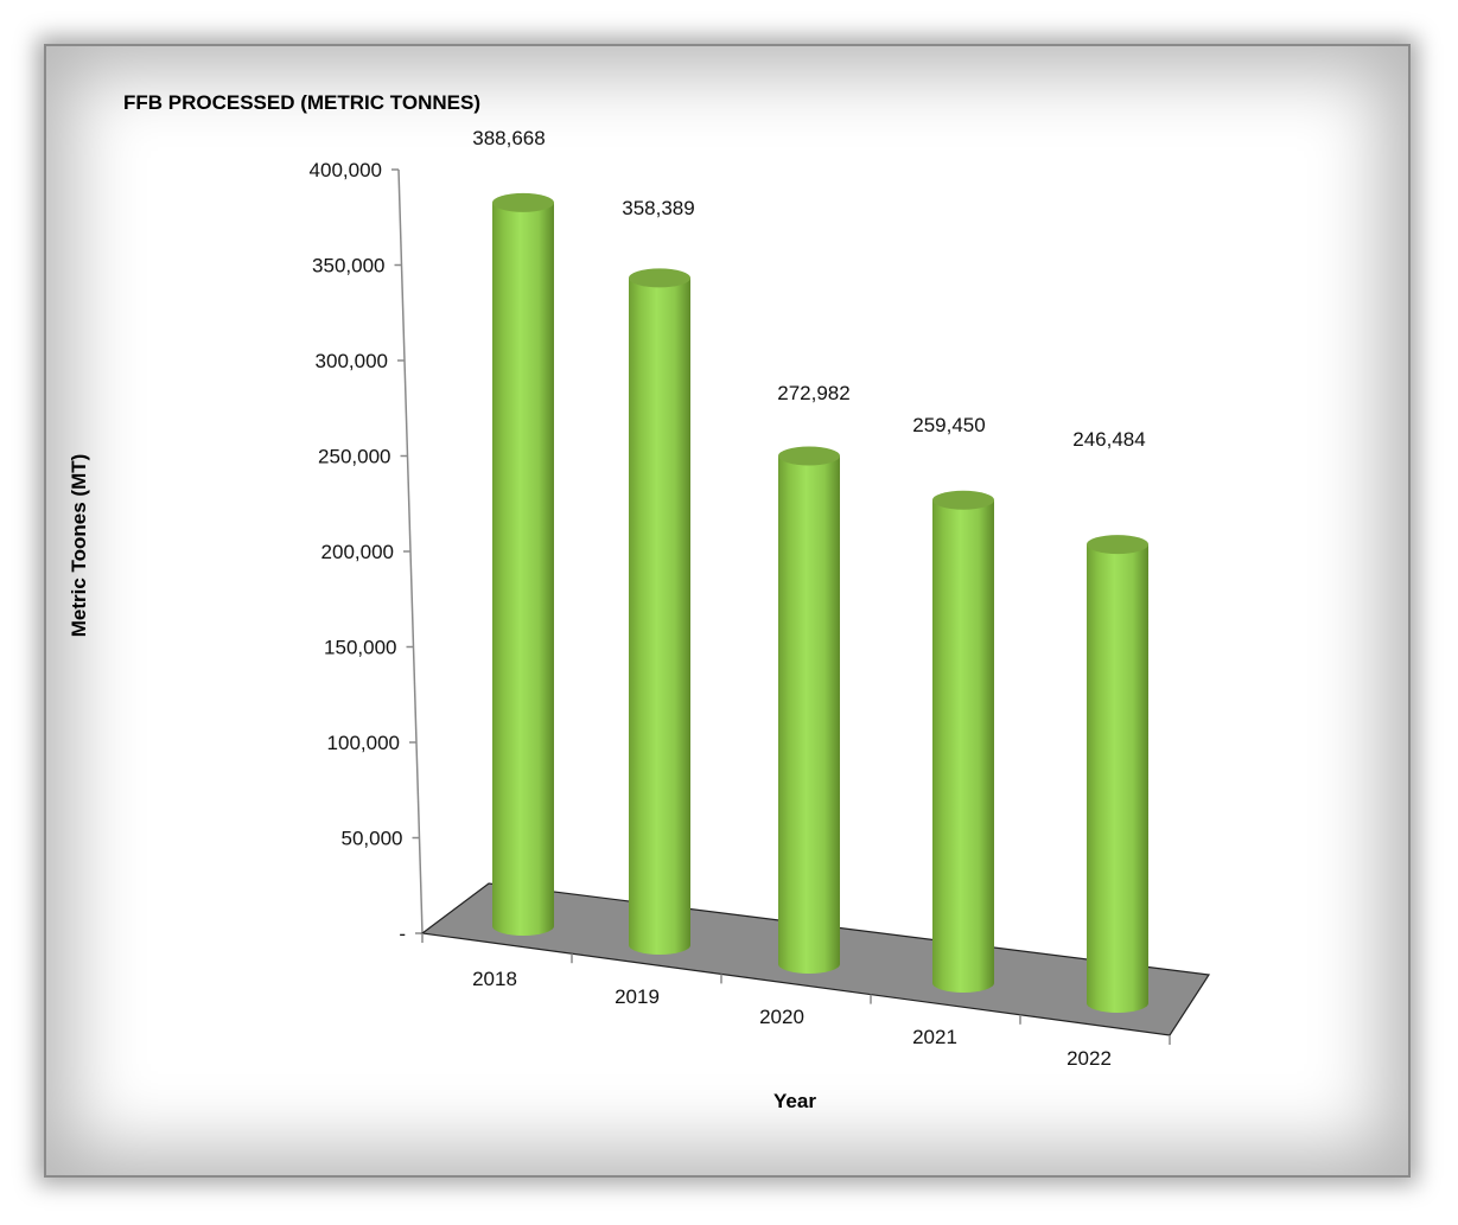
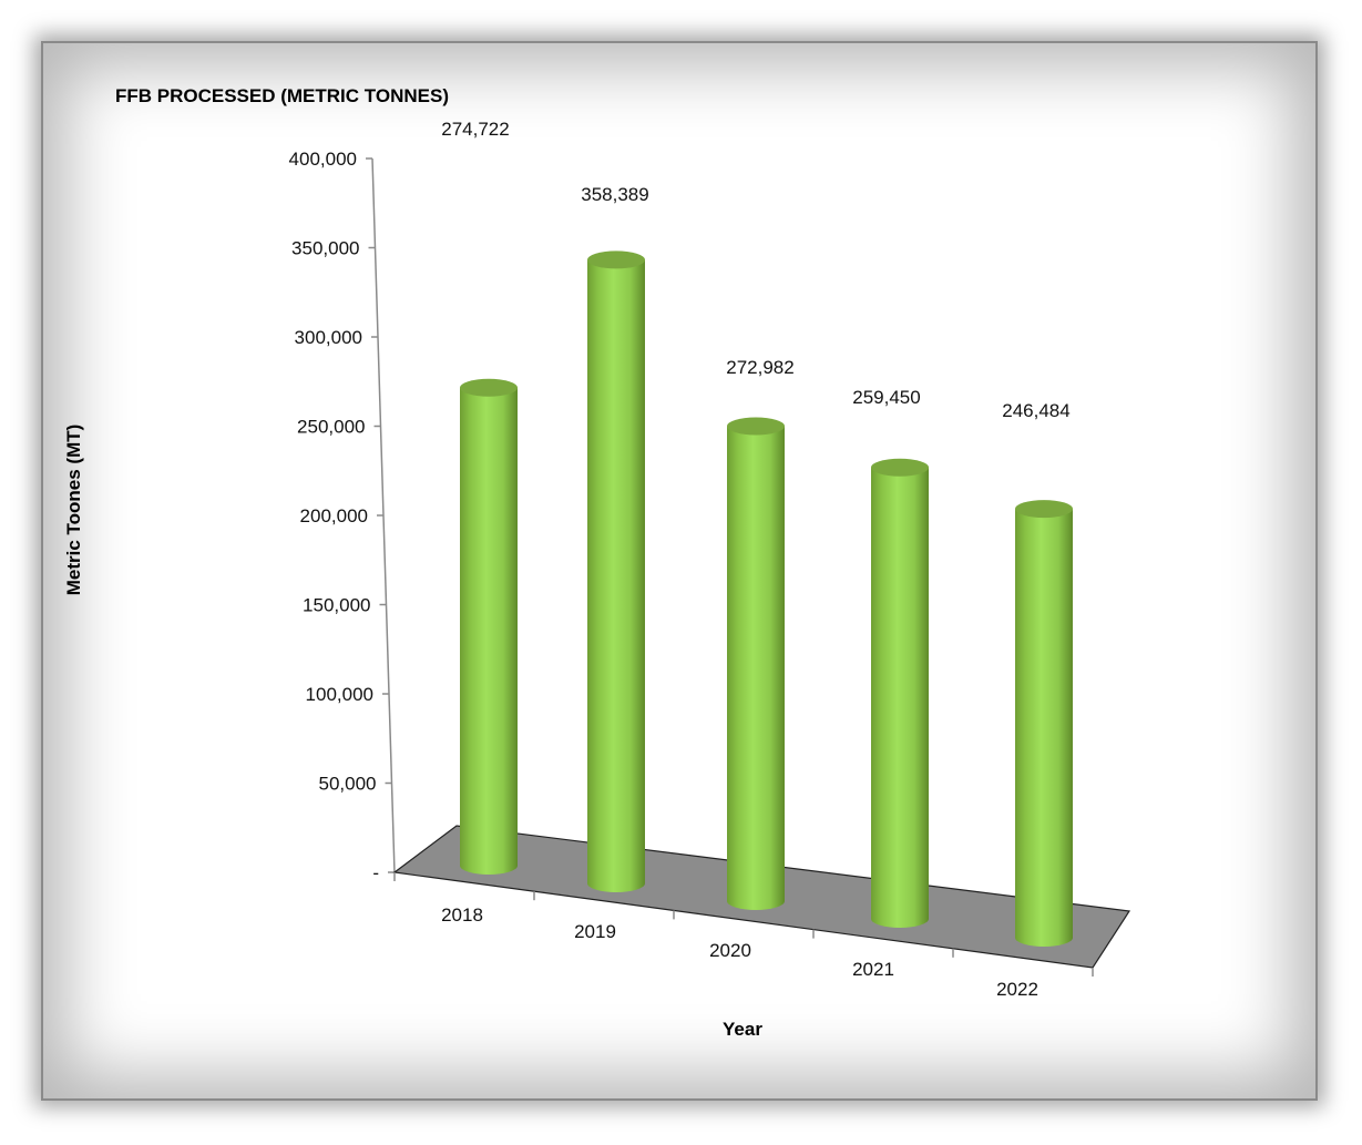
2018: 388,668 -> 274,722
